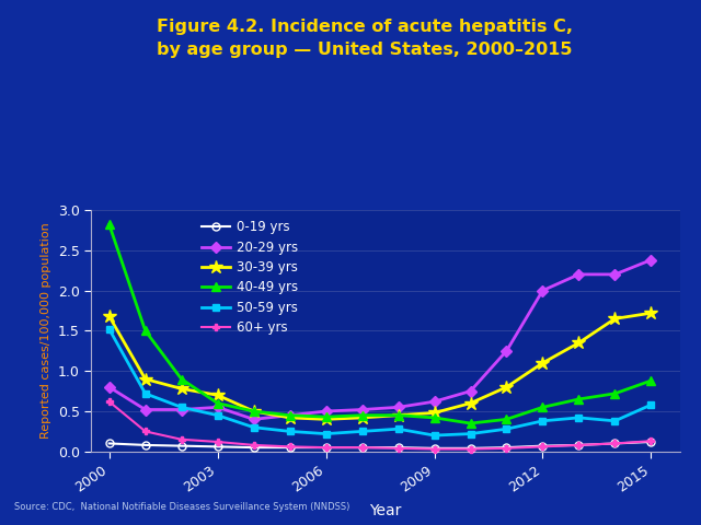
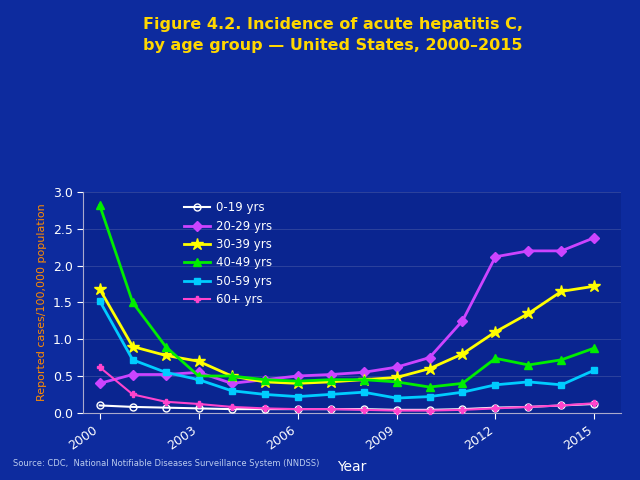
20-29 yrs/2000: 0.80 -> 0.40
40-49 yrs/2003: 0.60 -> 0.50
20-29 yrs/2012: 2.00 -> 2.12
40-49 yrs/2012: 0.55 -> 0.74
